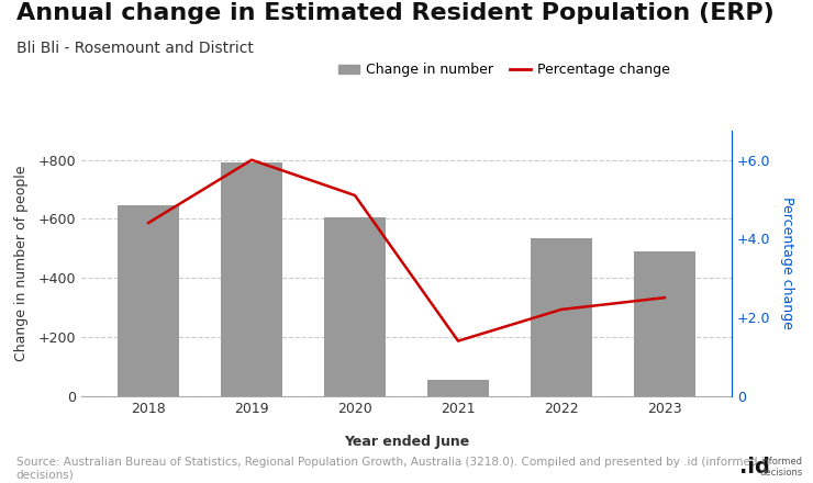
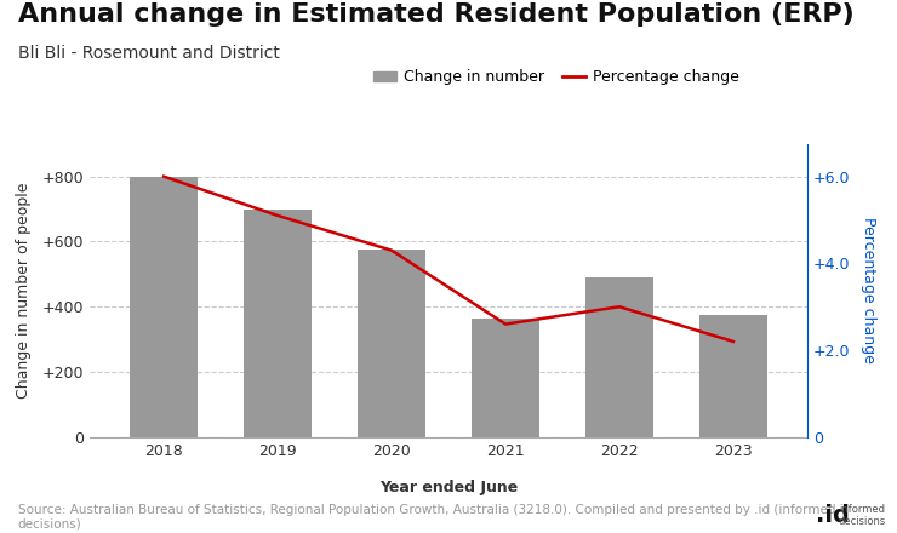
Change in number/2018: 645 -> 800
Percentage change/2018: 4.4 -> 6.0
Change in number/2019: 790 -> 700
Percentage change/2019: 6.0 -> 5.1
Change in number/2020: 605 -> 575
Percentage change/2020: 5.1 -> 4.3
Change in number/2021: 55 -> 365
Percentage change/2021: 1.4 -> 2.6
Change in number/2022: 535 -> 490
Percentage change/2022: 2.2 -> 3.0
Change in number/2023: 490 -> 375
Percentage change/2023: 2.5 -> 2.2
